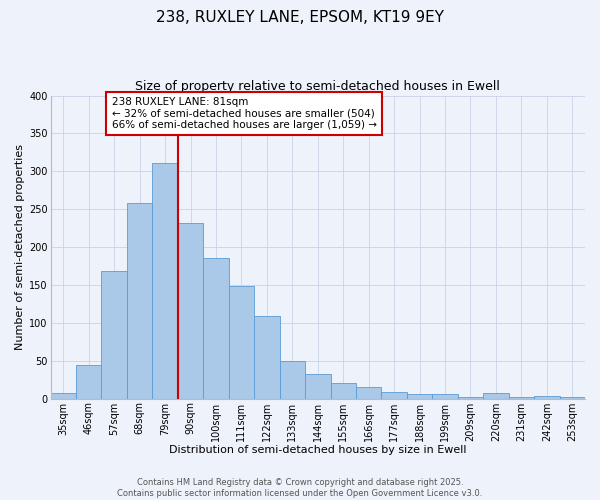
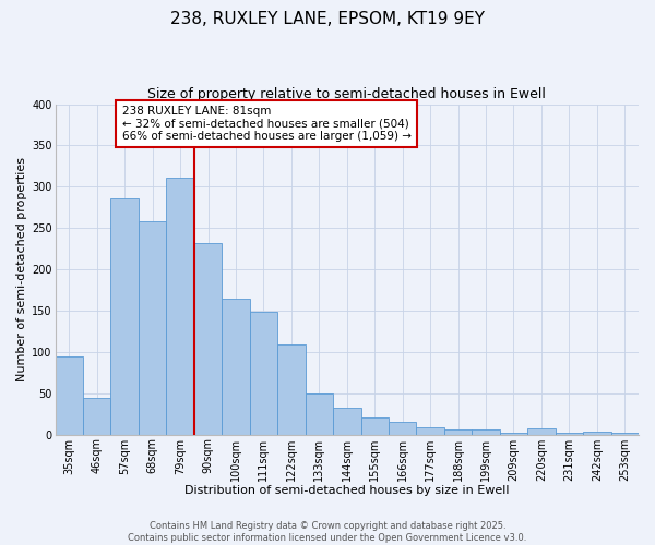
35sqm: 7 -> 94
57sqm: 169 -> 286
100sqm: 185 -> 164
